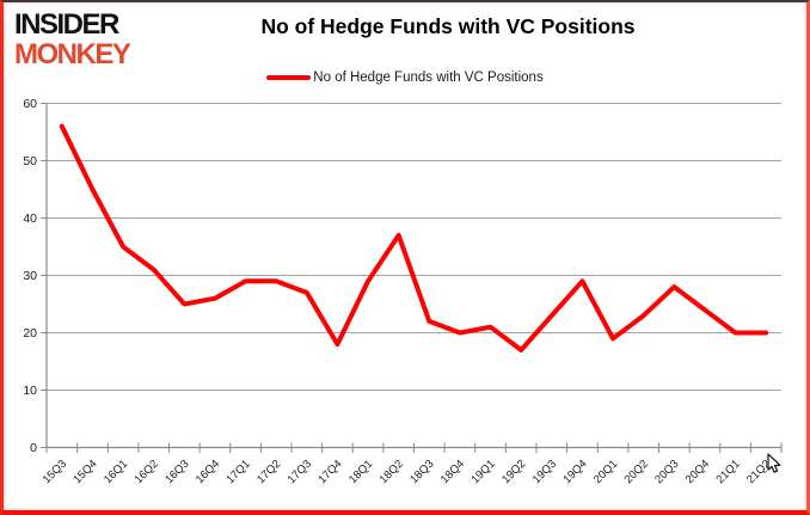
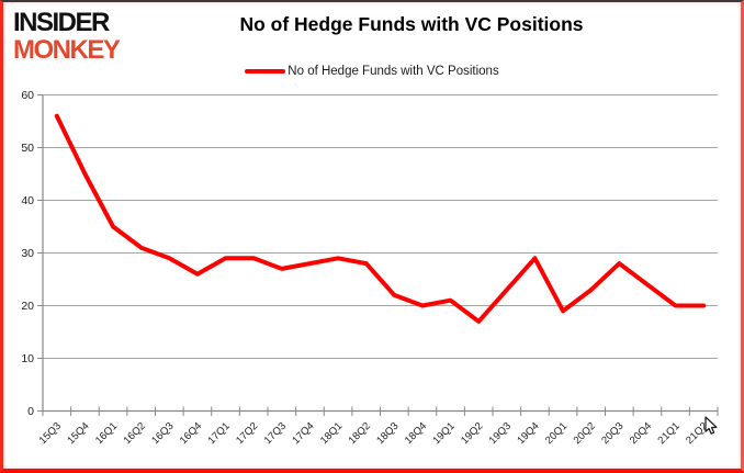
16Q3: 25 -> 29
17Q4: 18 -> 28
18Q2: 37 -> 28
